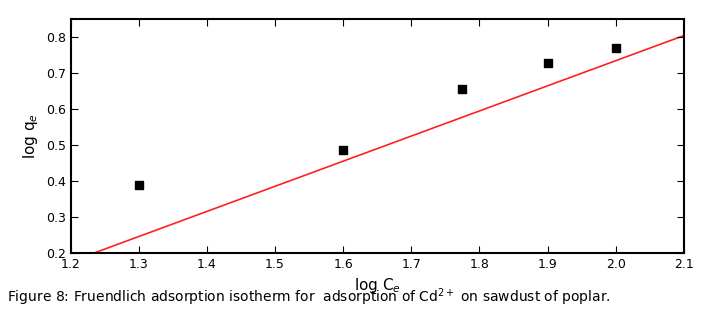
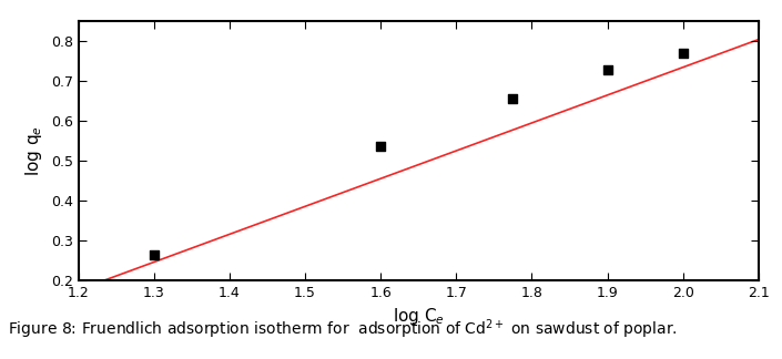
1.3: 0.390 -> 0.262
1.6: 0.485 -> 0.535
